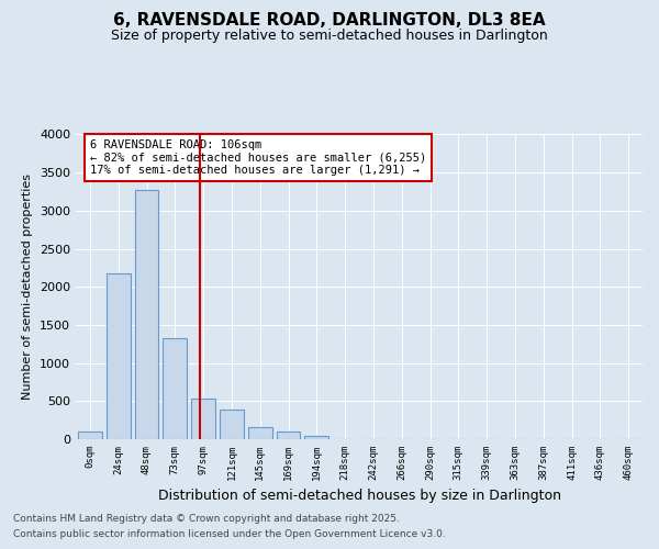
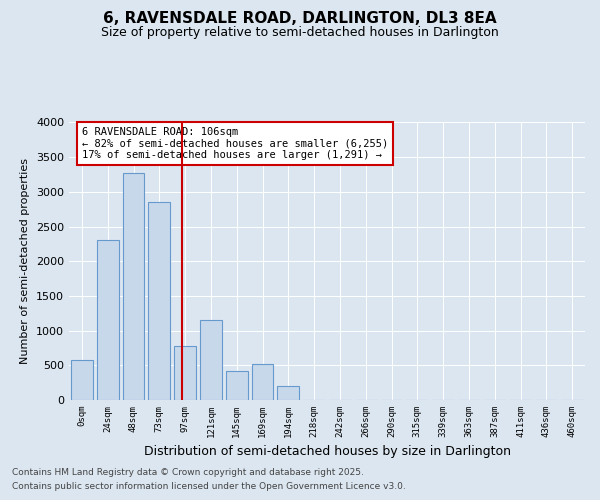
0sqm: 100 -> 580
24sqm: 2170 -> 2300
73sqm: 1330 -> 2860
97sqm: 530 -> 780
121sqm: 390 -> 1160
145sqm: 160 -> 420
169sqm: 100 -> 520
194sqm: 50 -> 200
